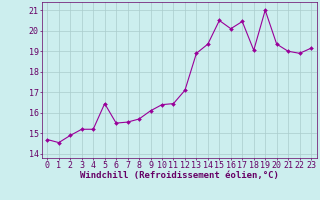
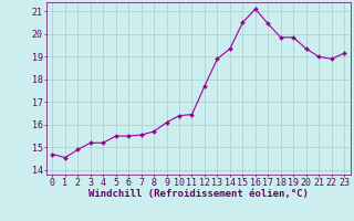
5: 16.45 -> 15.50
12: 17.10 -> 17.70
16: 20.10 -> 21.10
18: 19.05 -> 19.85
19: 21.00 -> 19.85
